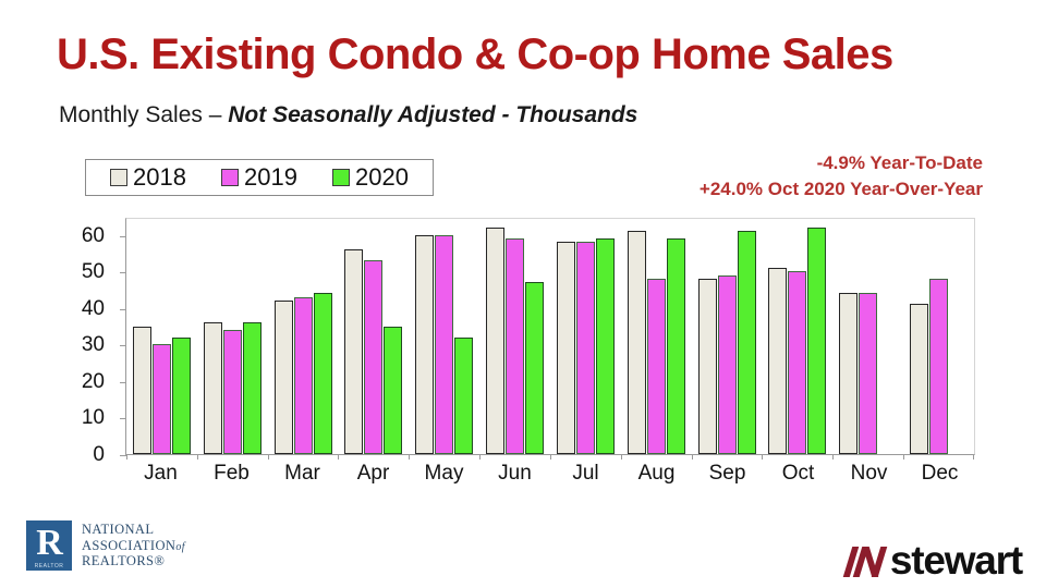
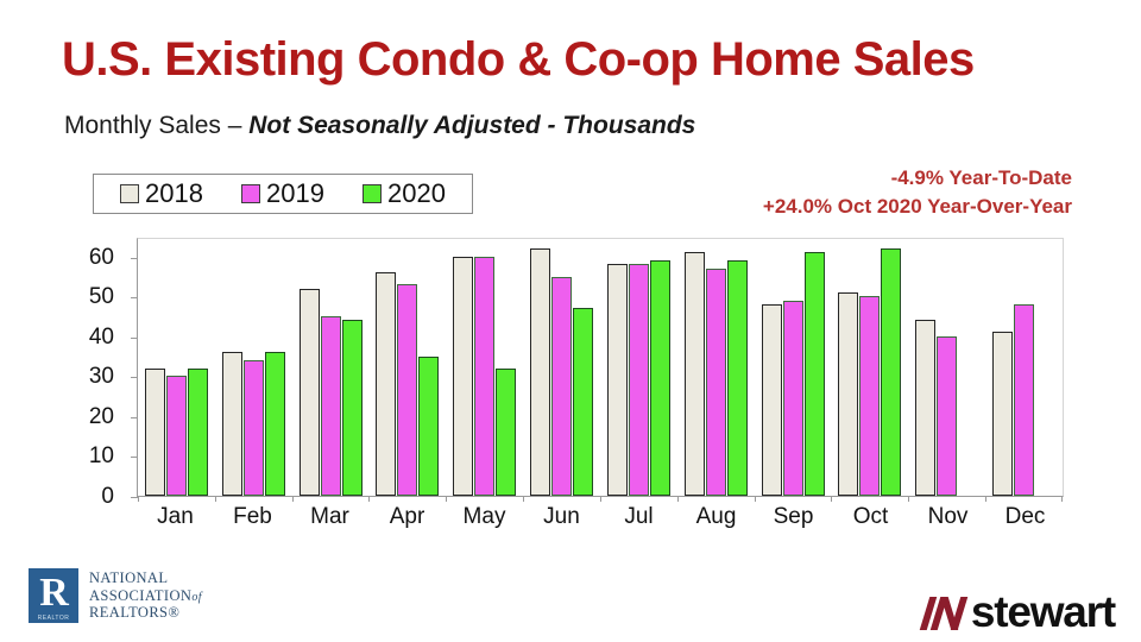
2018/Jan: 35 -> 32
2018/Mar: 42 -> 52
2019/Mar: 43 -> 45
2019/Jun: 59 -> 55
2019/Aug: 48 -> 57
2019/Nov: 44 -> 40
